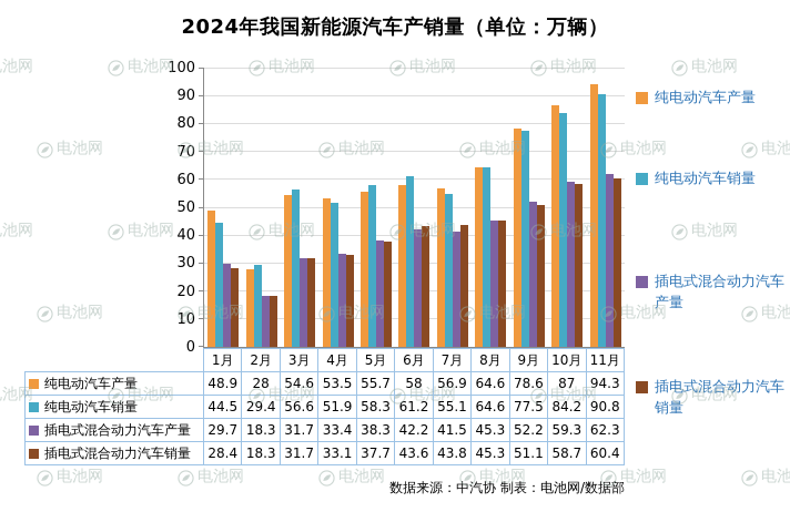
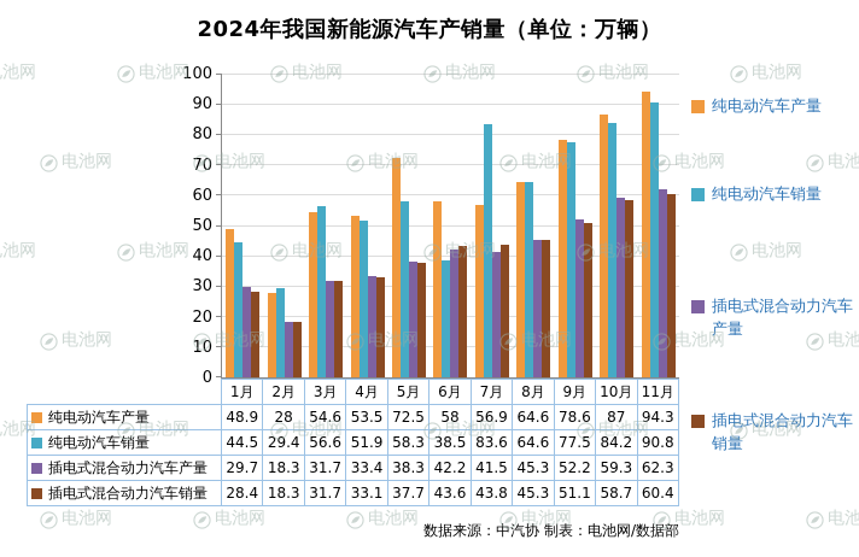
纯电动汽车产量/5月: 55.7 -> 72.5
纯电动汽车销量/6月: 61.2 -> 38.5
纯电动汽车销量/7月: 55.1 -> 83.6
